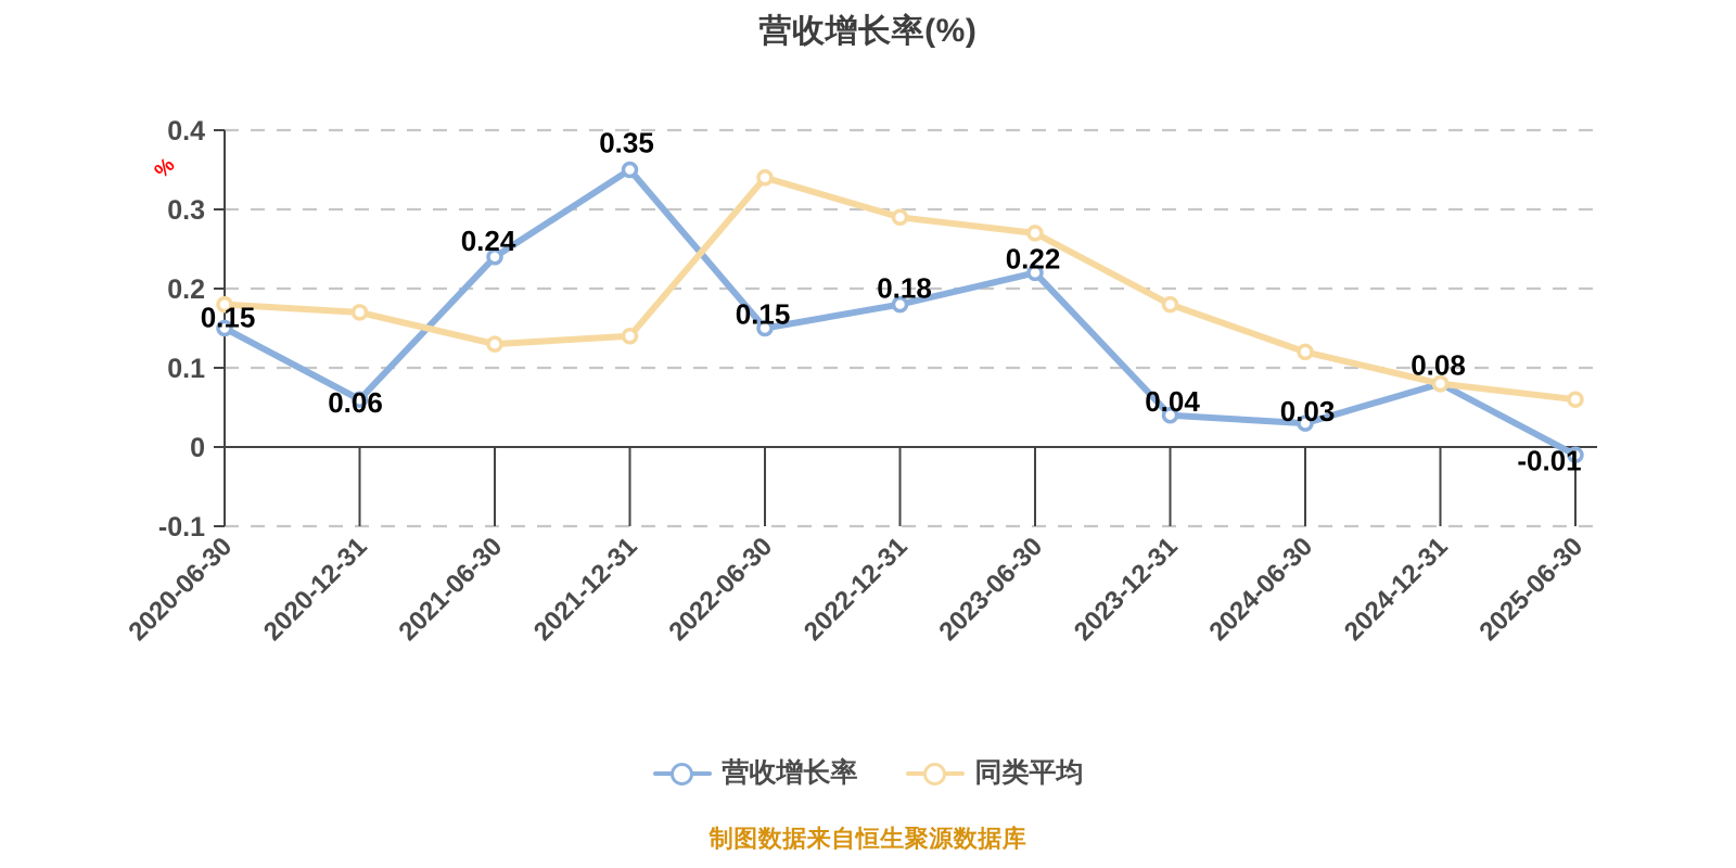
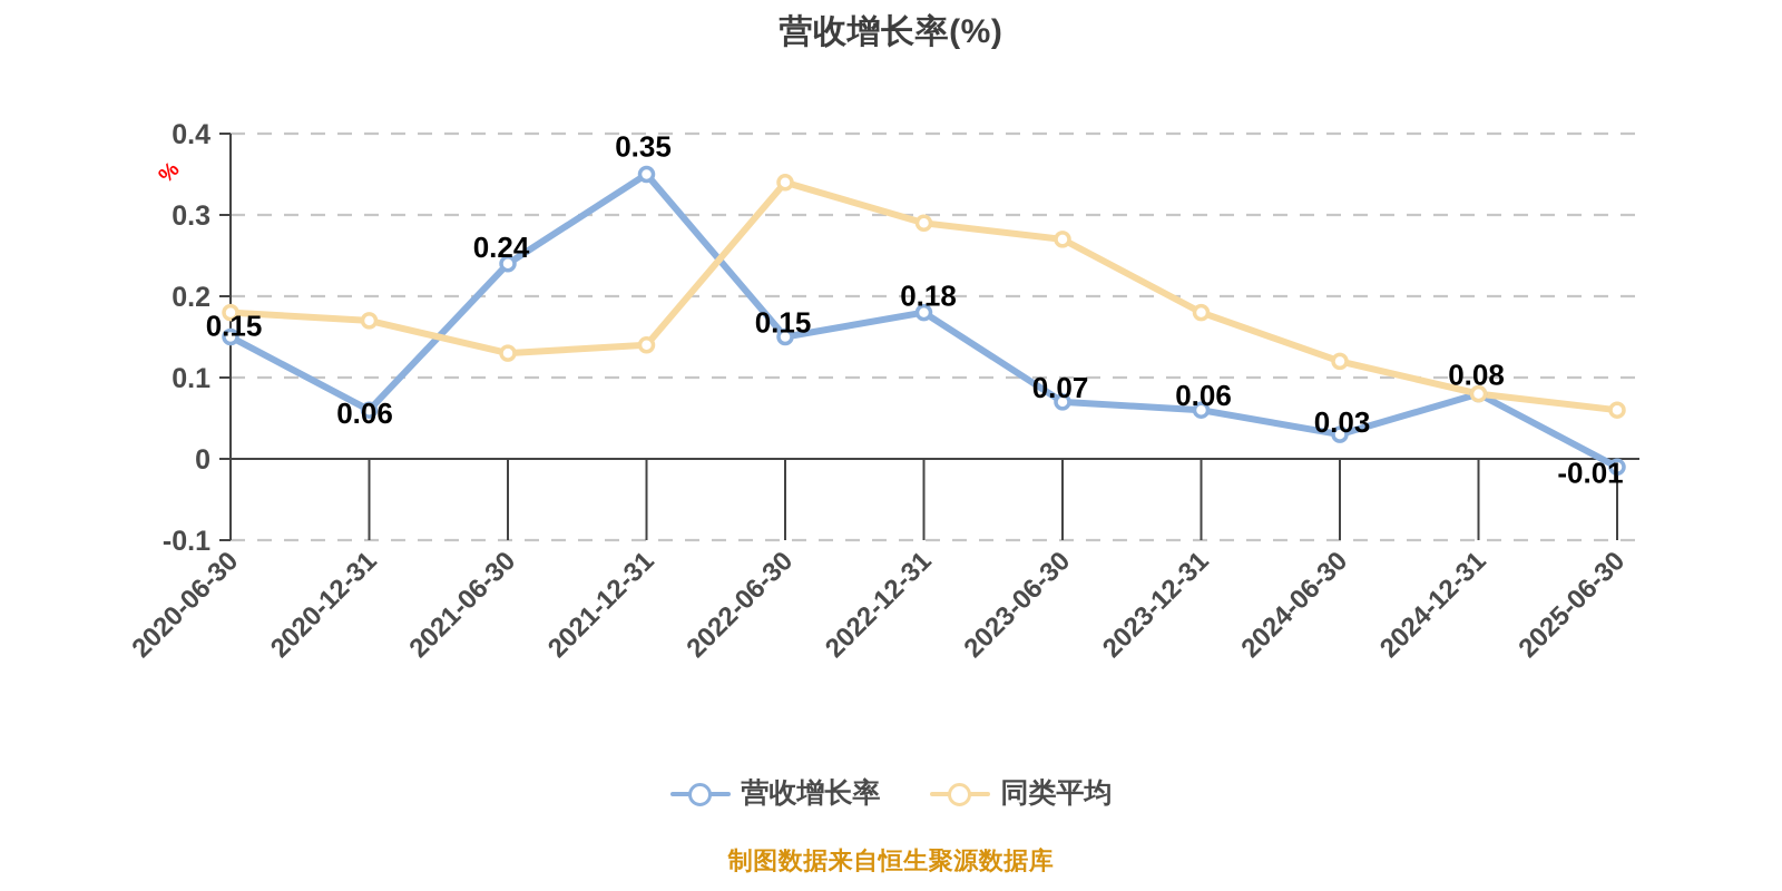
营收增长率/2023-06-30: 0.22 -> 0.07
营收增长率/2023-12-31: 0.04 -> 0.06
